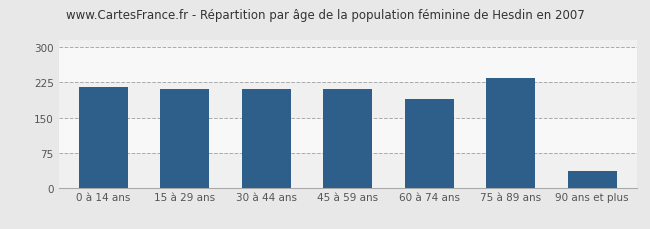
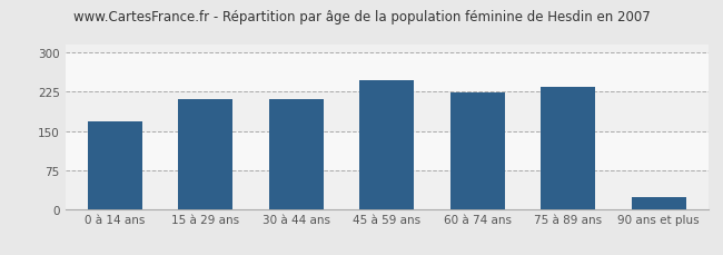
0 à 14 ans: 215 -> 168
45 à 59 ans: 210 -> 248
60 à 74 ans: 190 -> 224
90 ans et plus: 35 -> 22
